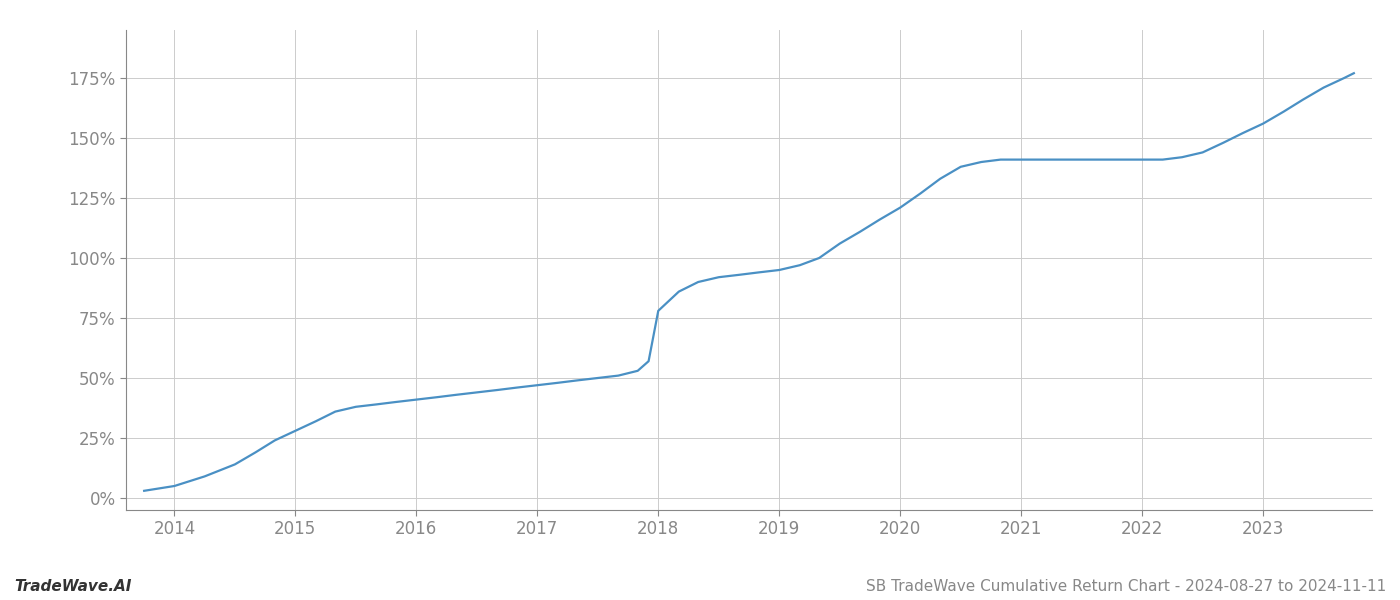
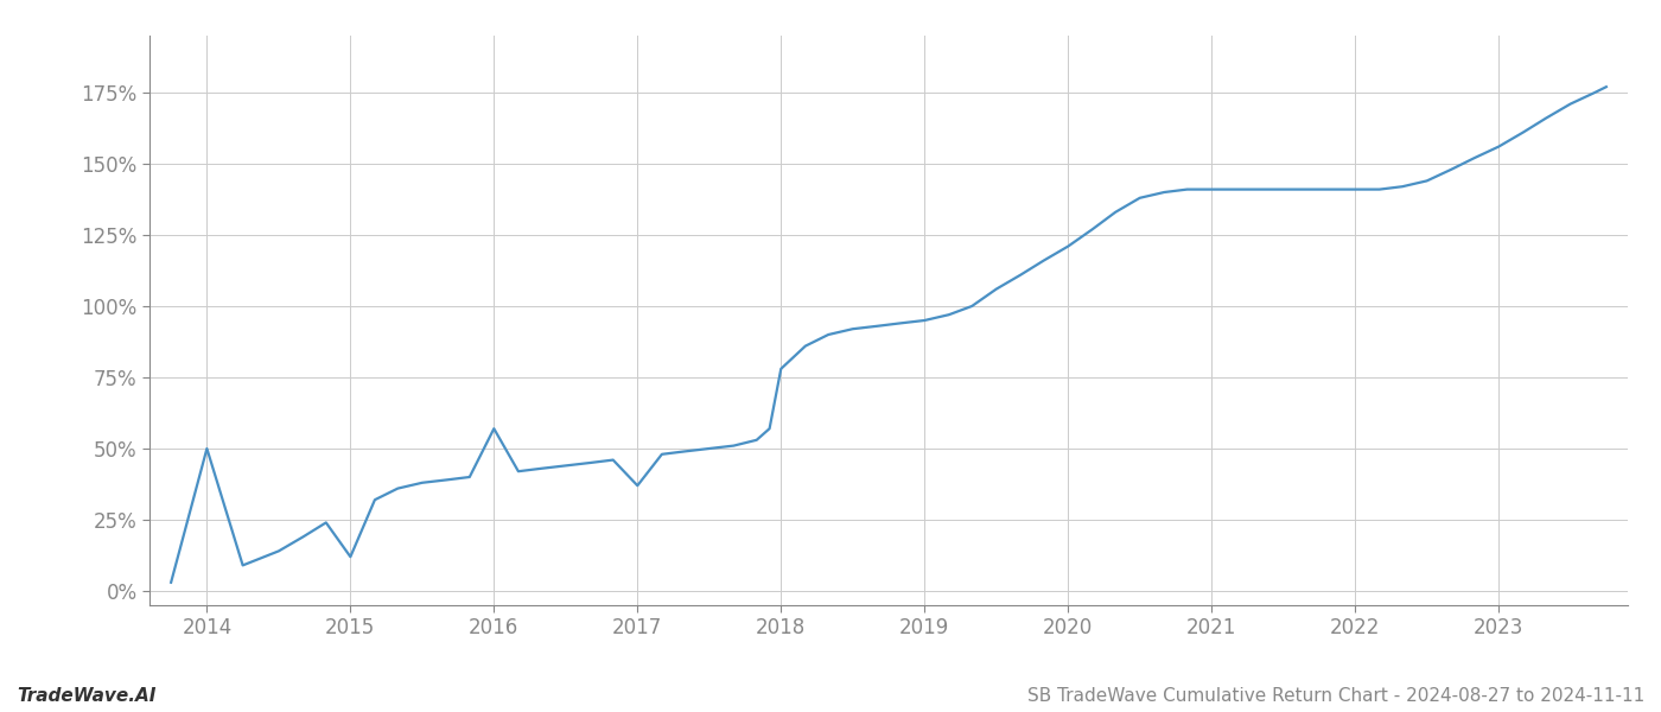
2014: 5% -> 50%
2015: 28% -> 12%
2016: 41% -> 57%
2017: 47% -> 37%
